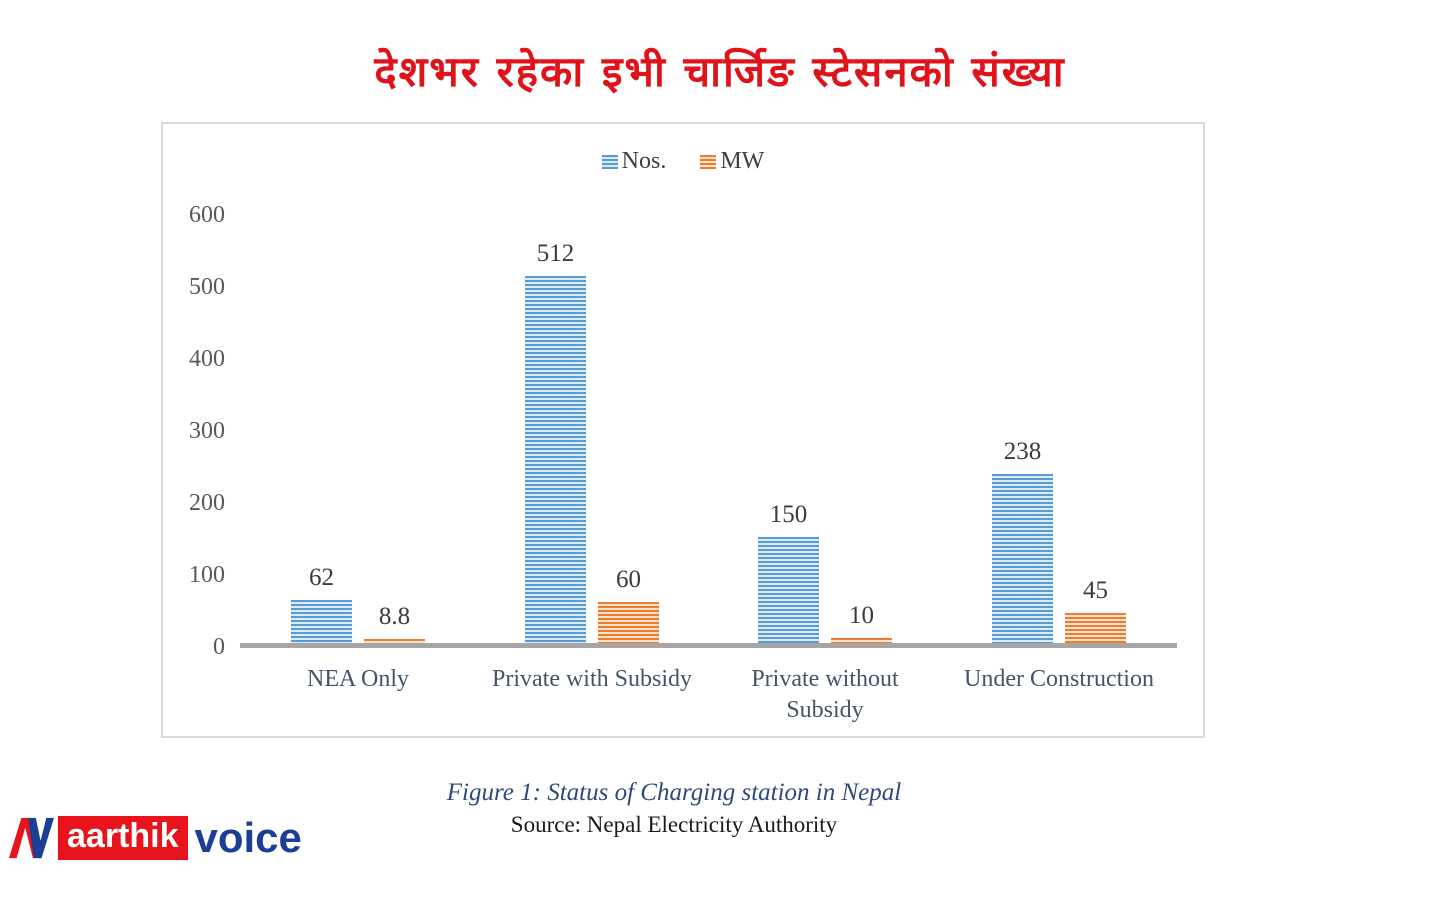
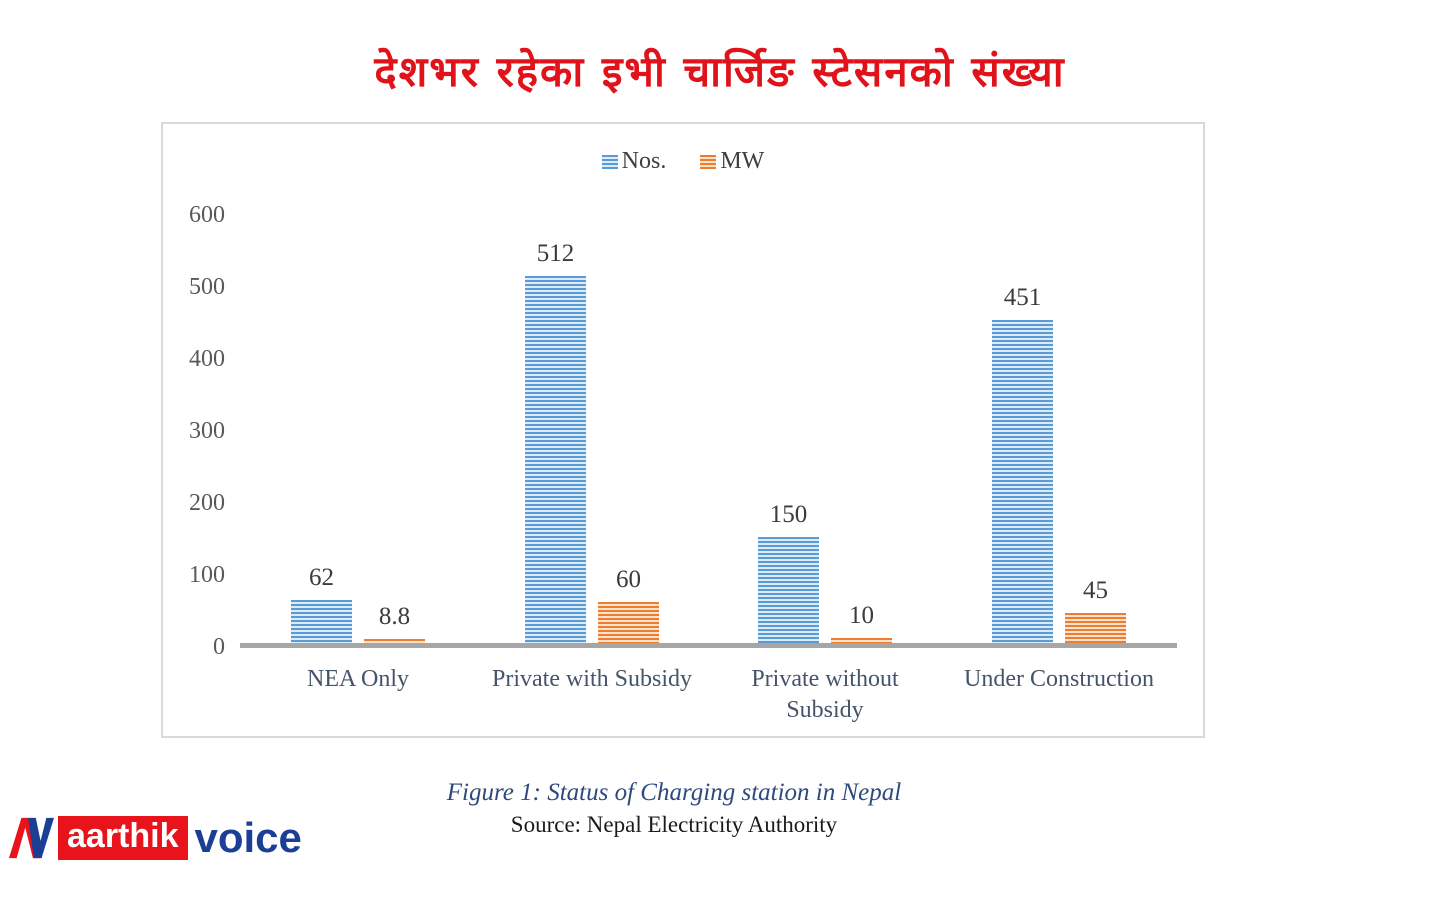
Nos./Under Construction: 238 -> 451
